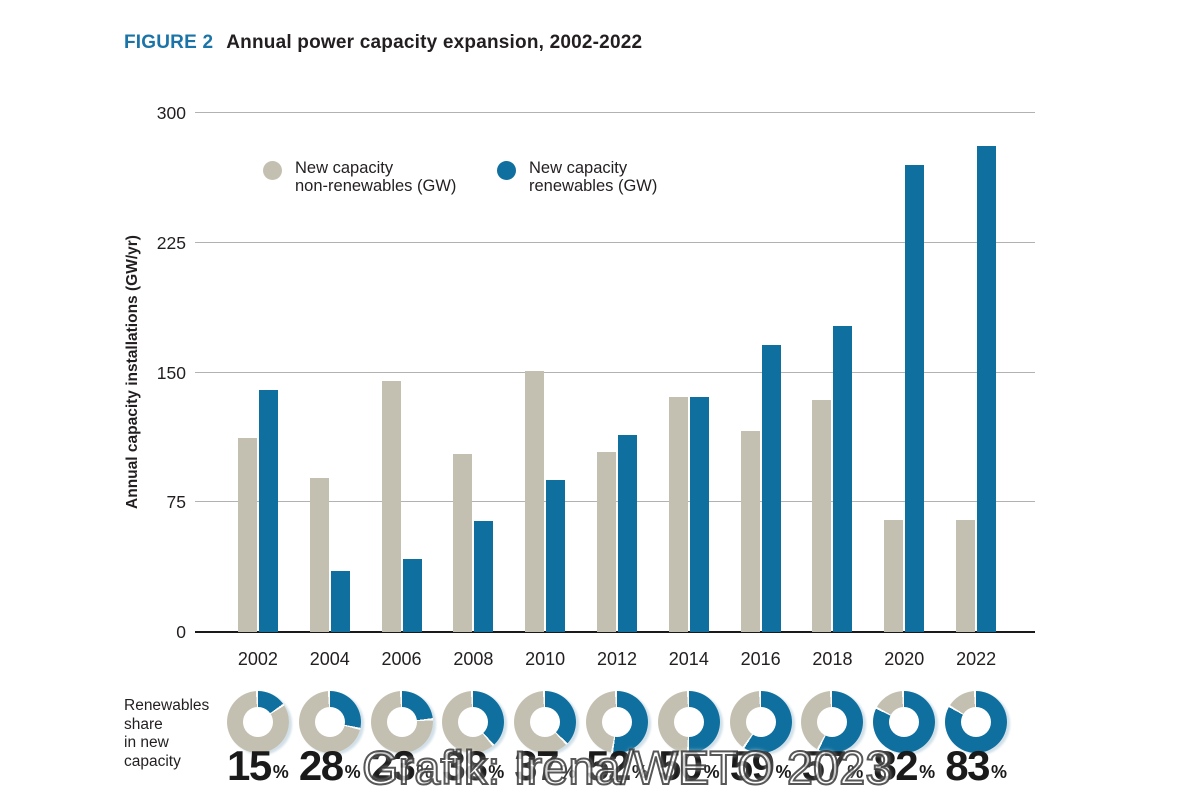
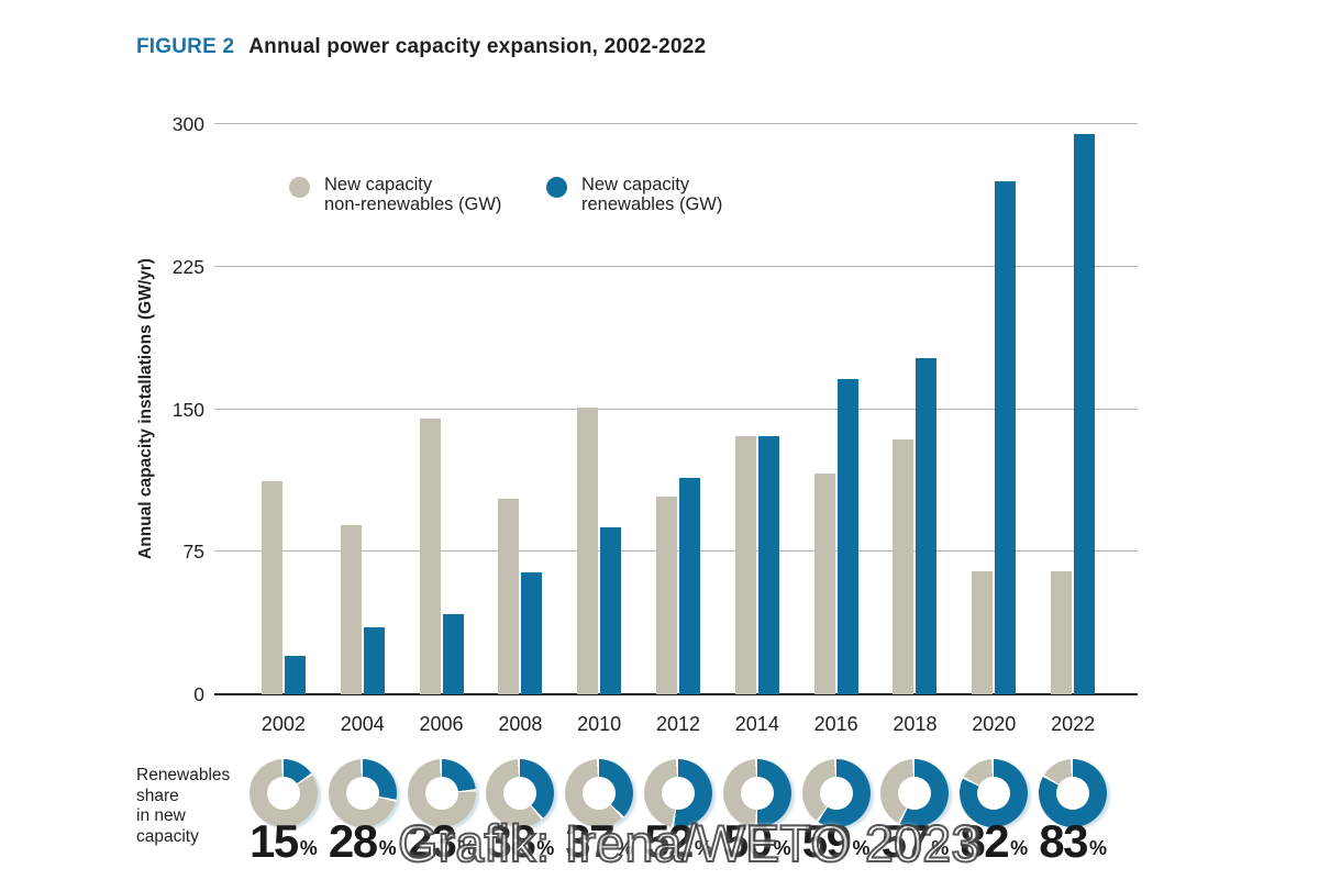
New capacity renewables (GW)/2002: 140 -> 20
New capacity renewables (GW)/2022: 281 -> 295
